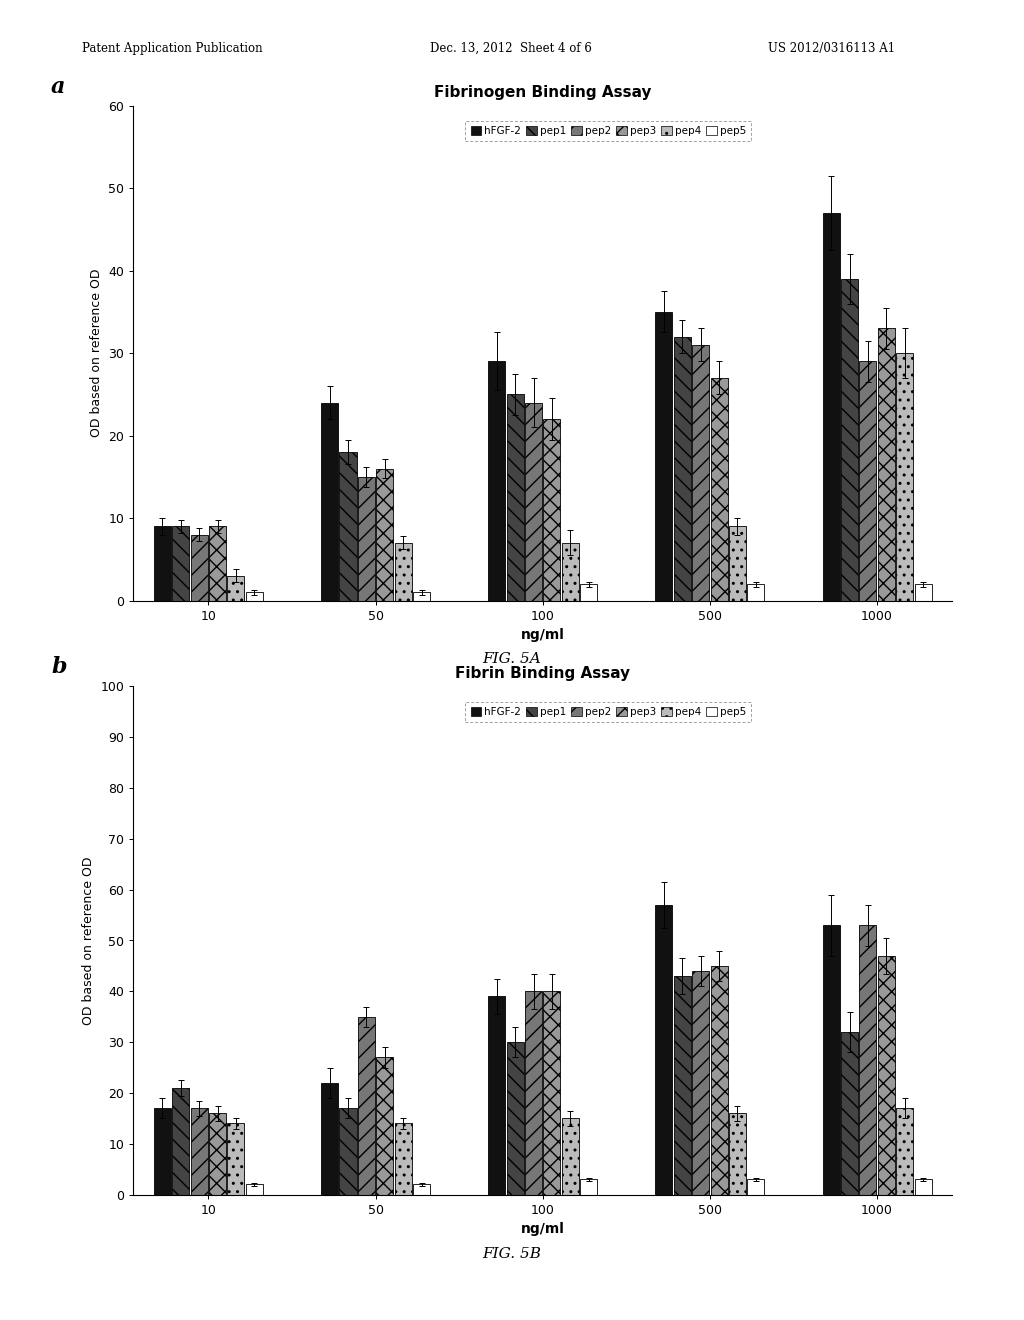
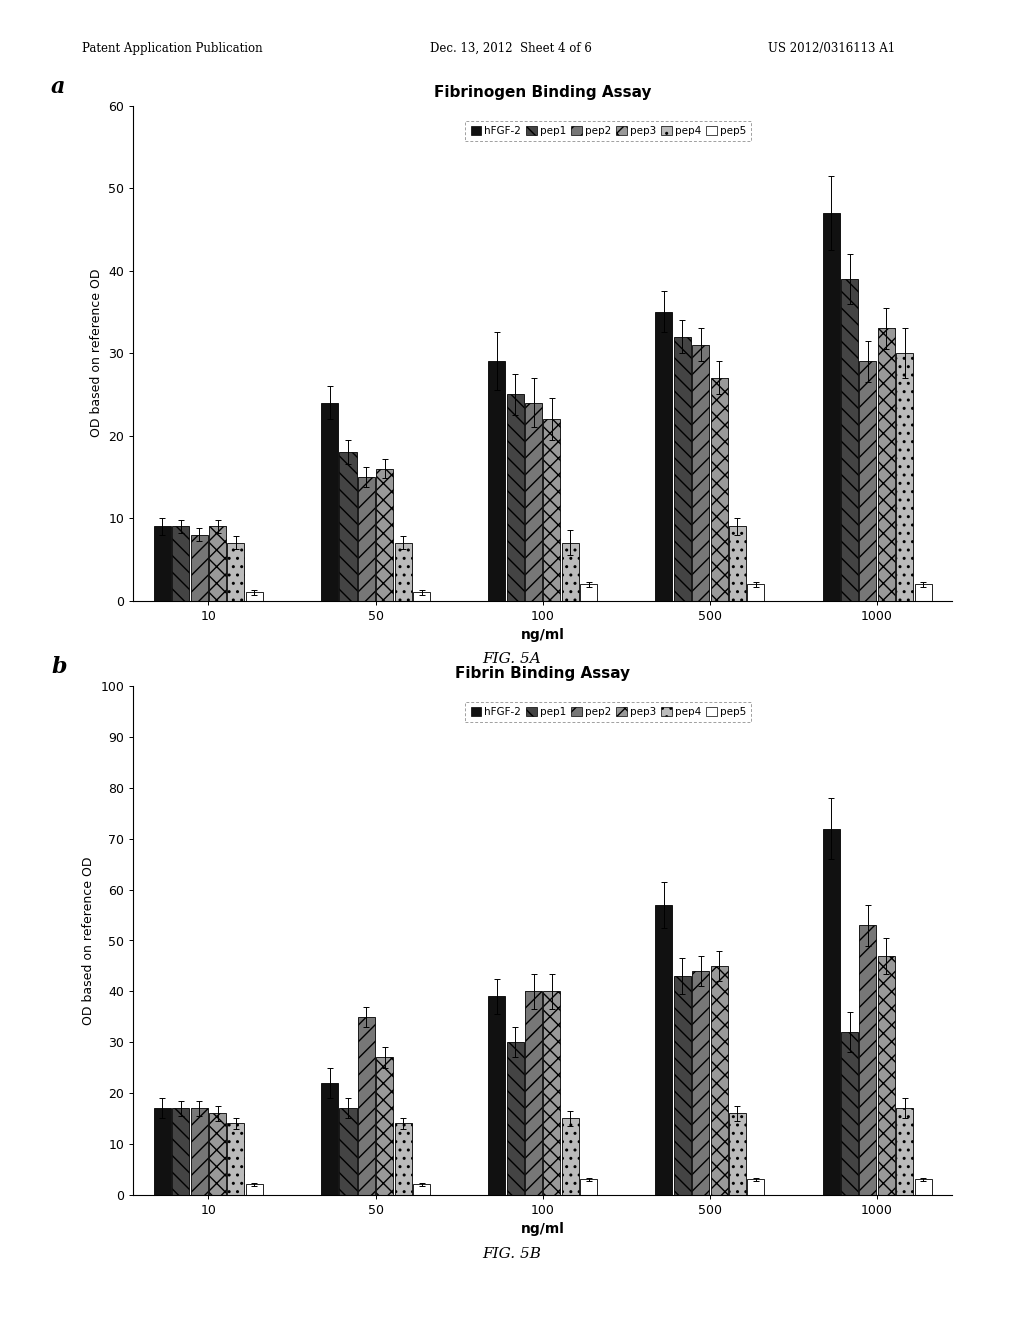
Fibrinogen Binding Assay/pep4/10: 3 -> 7
Fibrin Binding Assay/pep1/10: 21 -> 17
Fibrin Binding Assay/hFGF-2/1000: 53 -> 72
